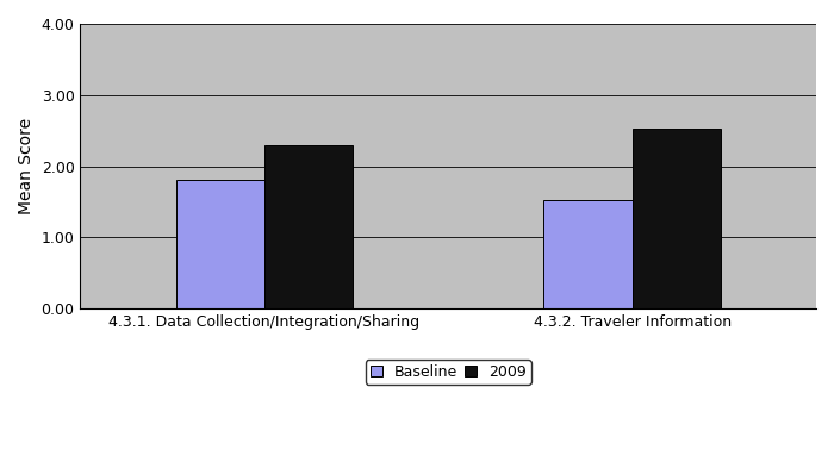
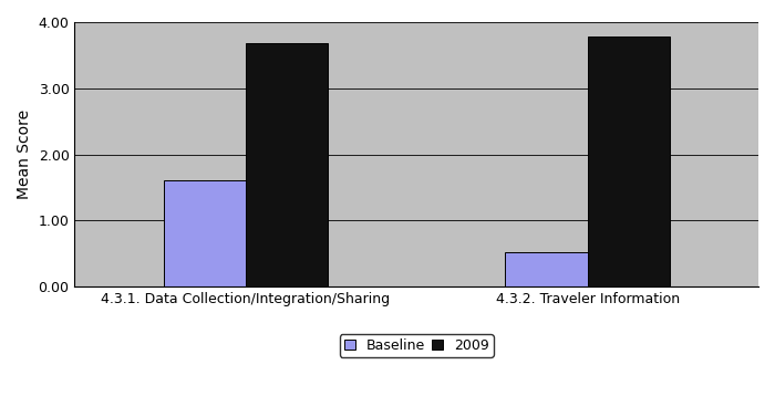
Baseline/4.3.1. Data Collection/Integration/Sharing: 1.80 -> 1.60
2009/4.3.1. Data Collection/Integration/Sharing: 2.30 -> 3.68
Baseline/4.3.2. Traveler Information: 1.52 -> 0.52
2009/4.3.2. Traveler Information: 2.52 -> 3.78
